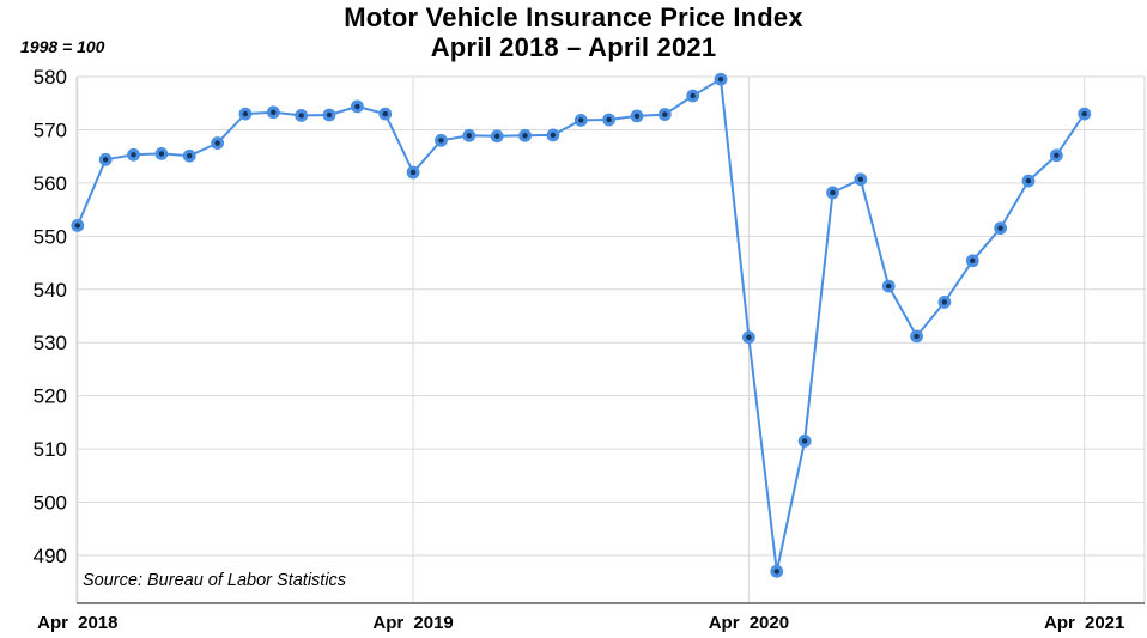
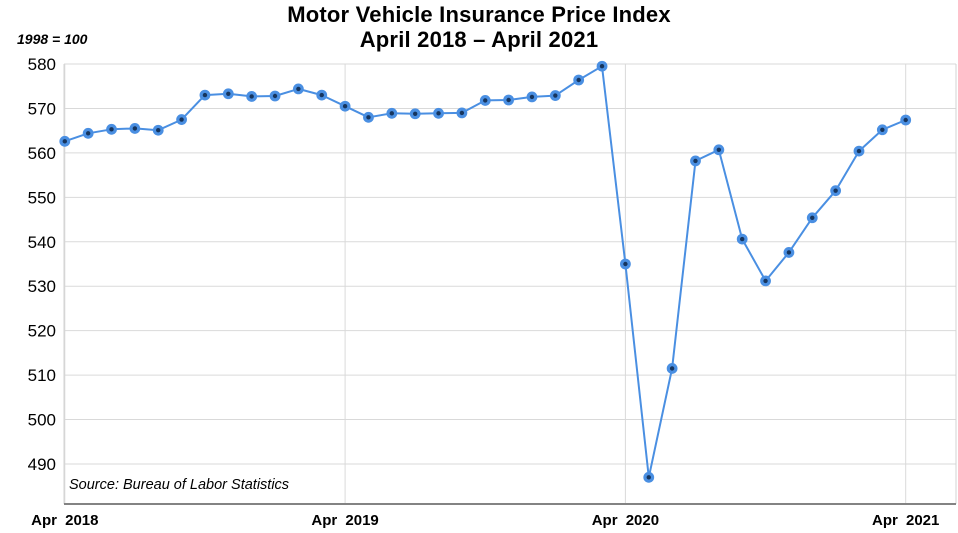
Apr 2018: 552 -> 563
Apr 2019: 562 -> 570
Apr 2020: 531 -> 535
Apr 2021: 573 -> 567
